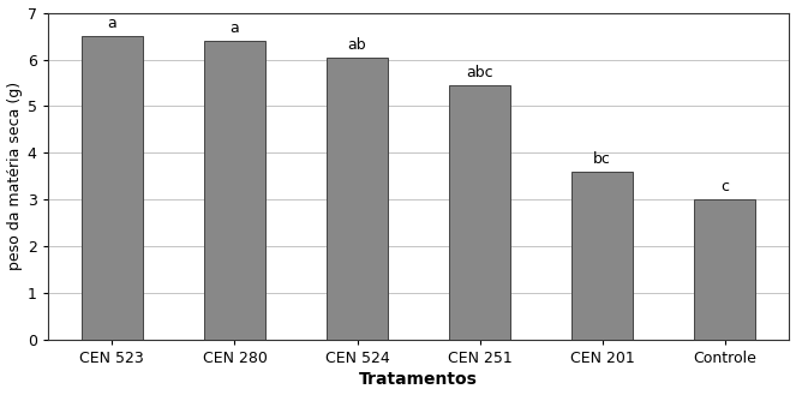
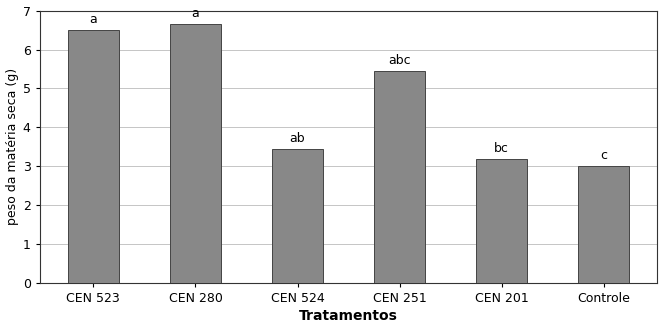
CEN 280: 6.40 -> 6.65
CEN 524: 6.05 -> 3.45
CEN 201: 3.60 -> 3.20
